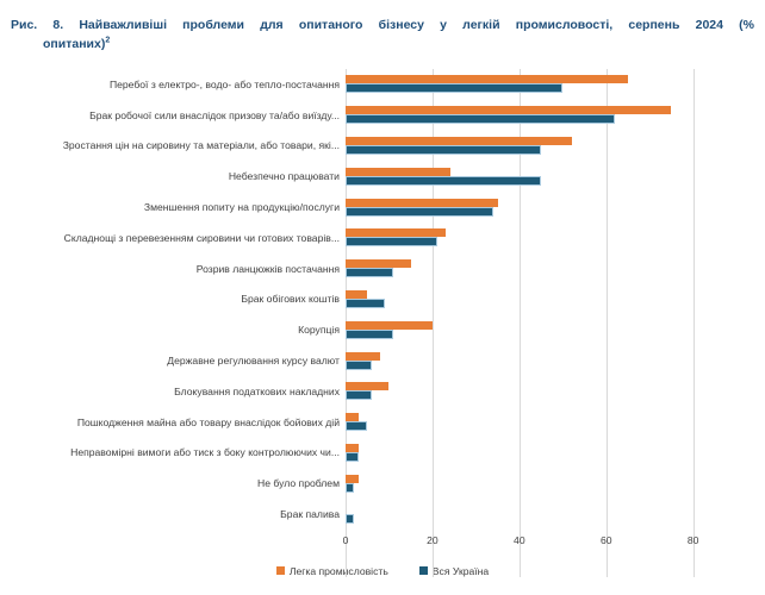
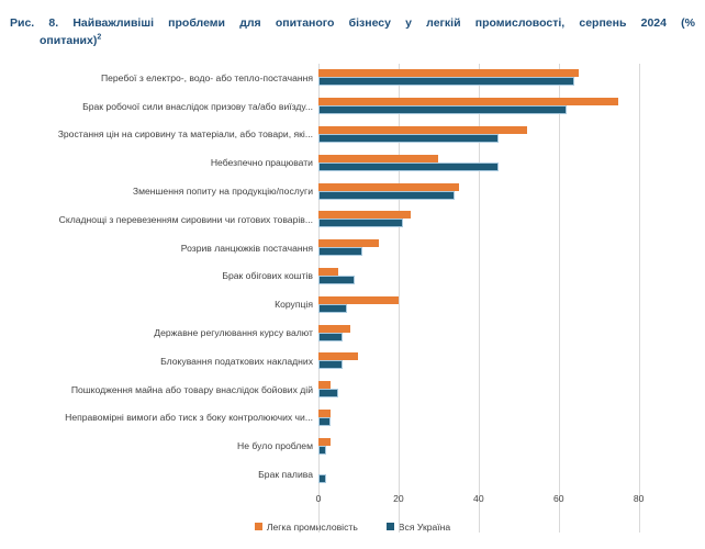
Вся Україна/Перебої з електро-, водо- або тепло-постачання: 50 -> 64
Легка промисловість/Небезпечно працювати: 24 -> 30
Вся Україна/Корупція: 11 -> 7
